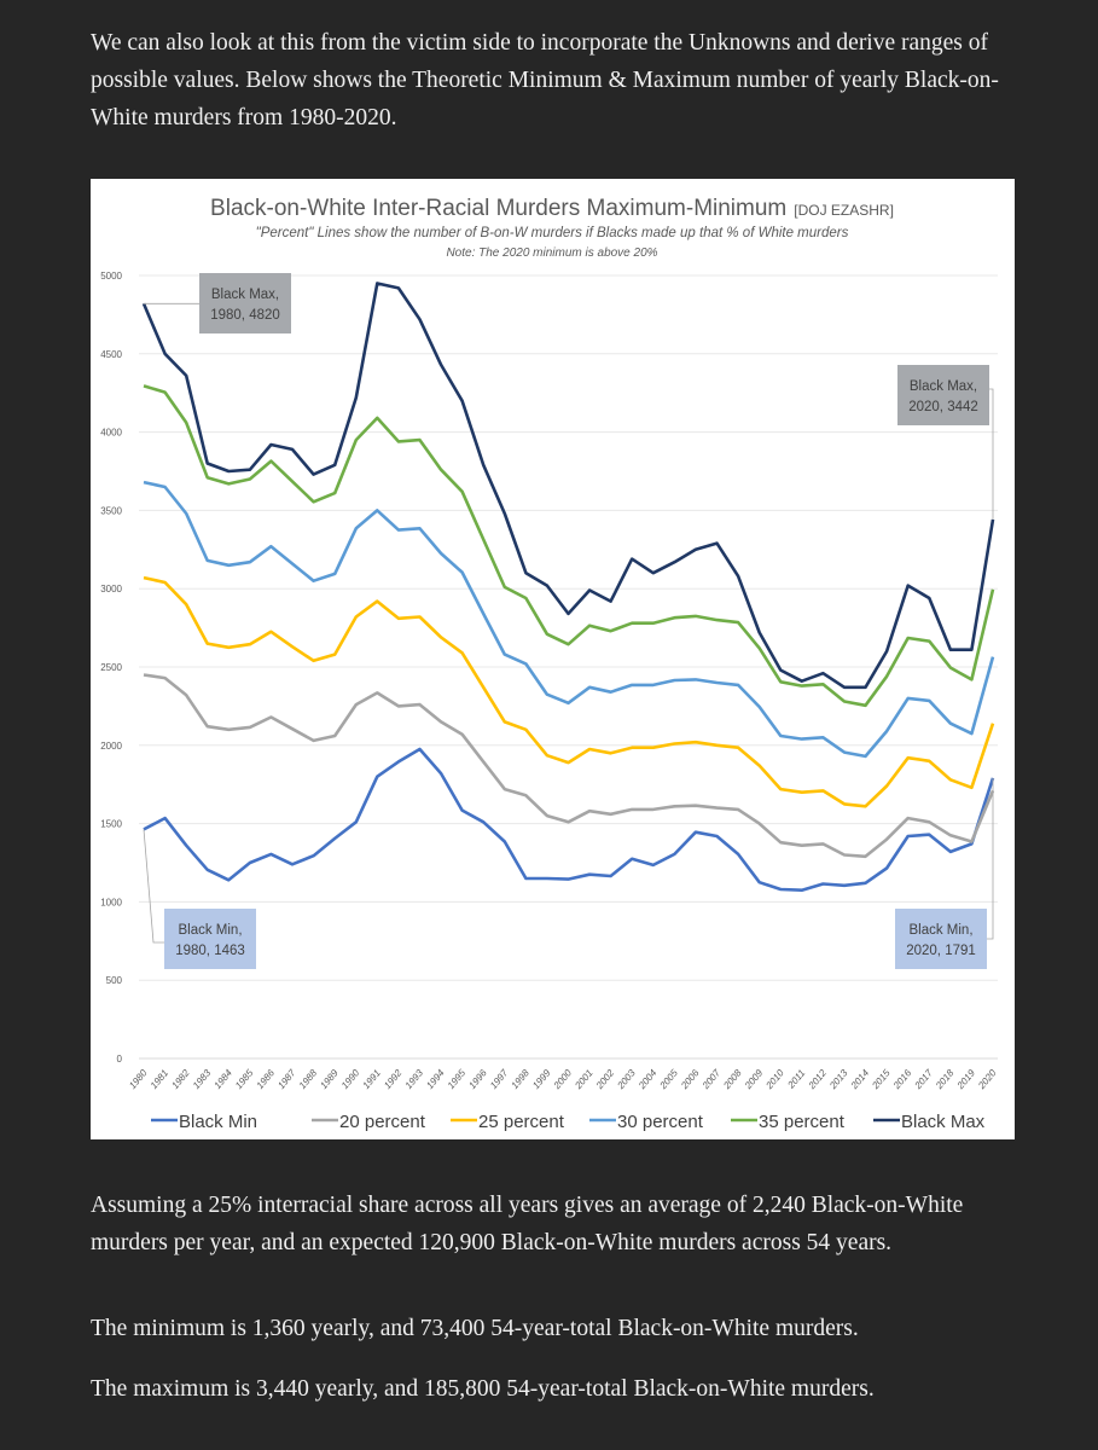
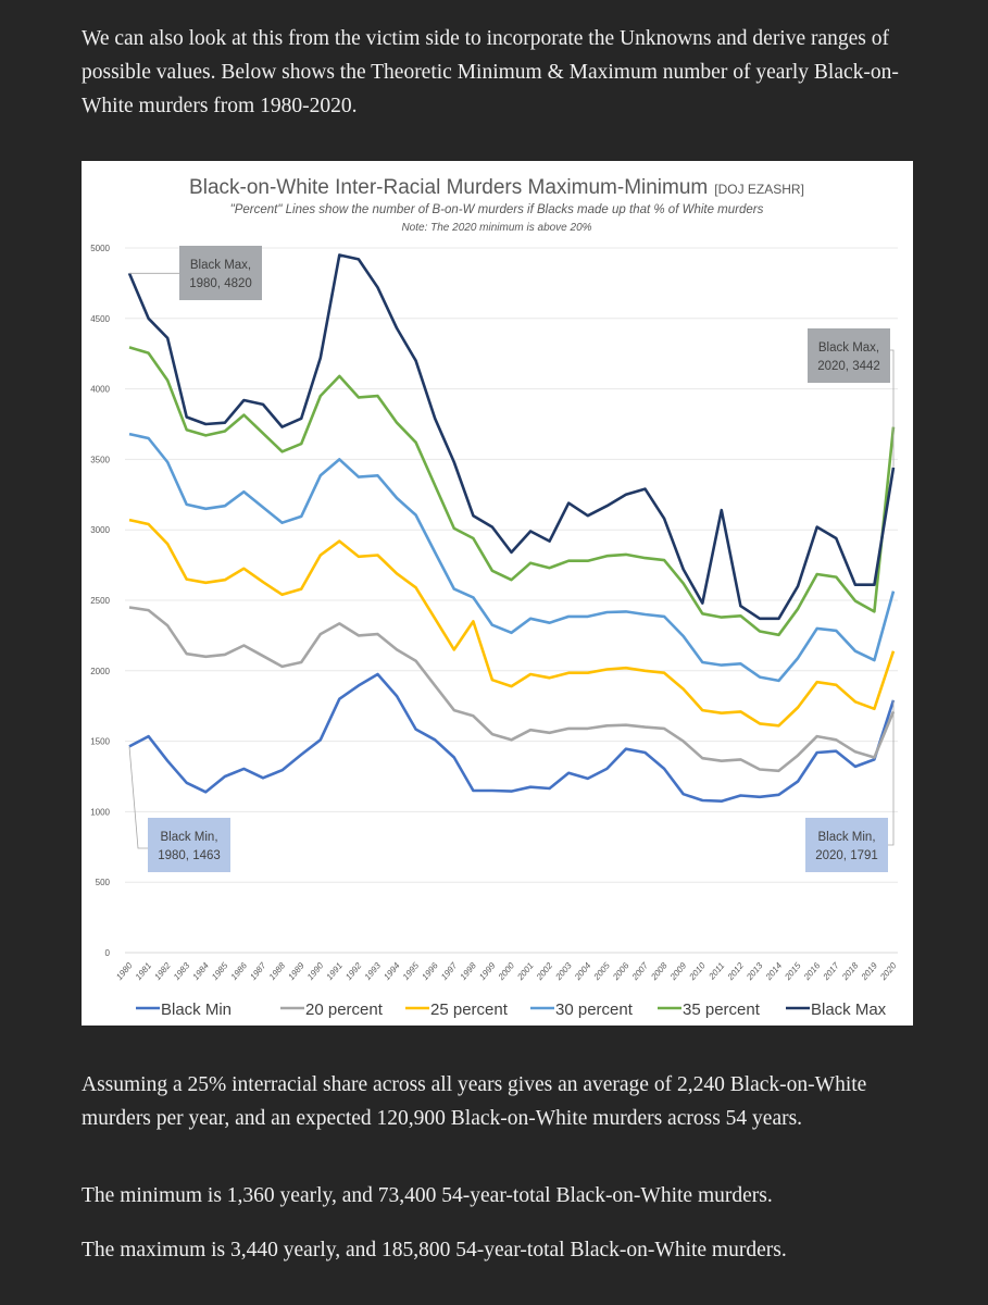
25 percent/1998: 2100 -> 2350
Black Max/2011: 2410 -> 3140
35 percent/2020: 3000 -> 3730
